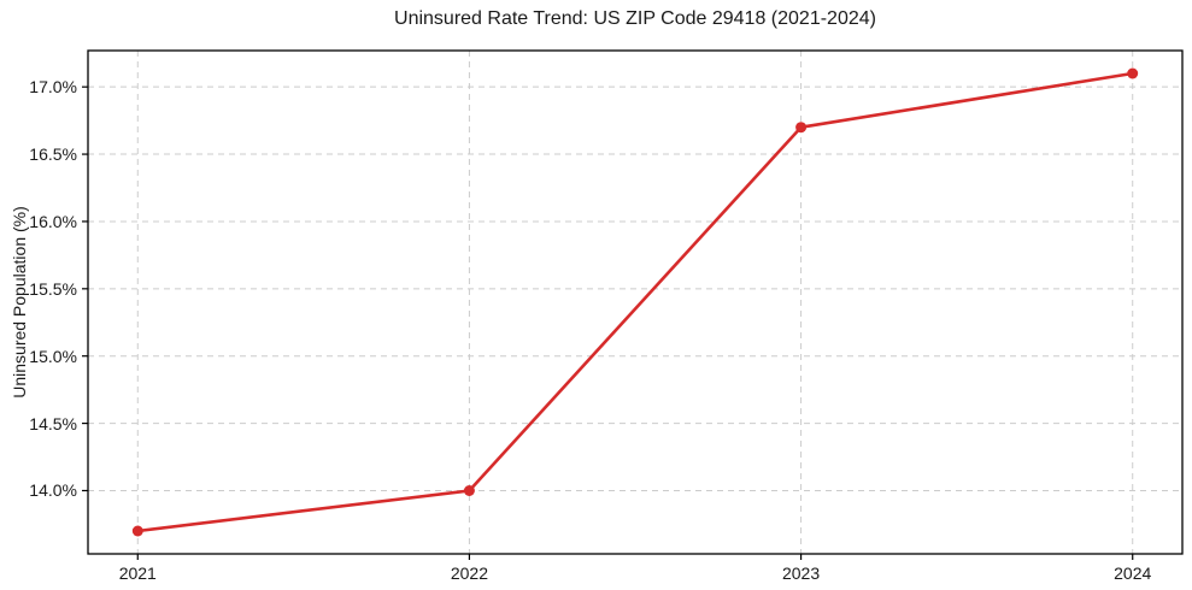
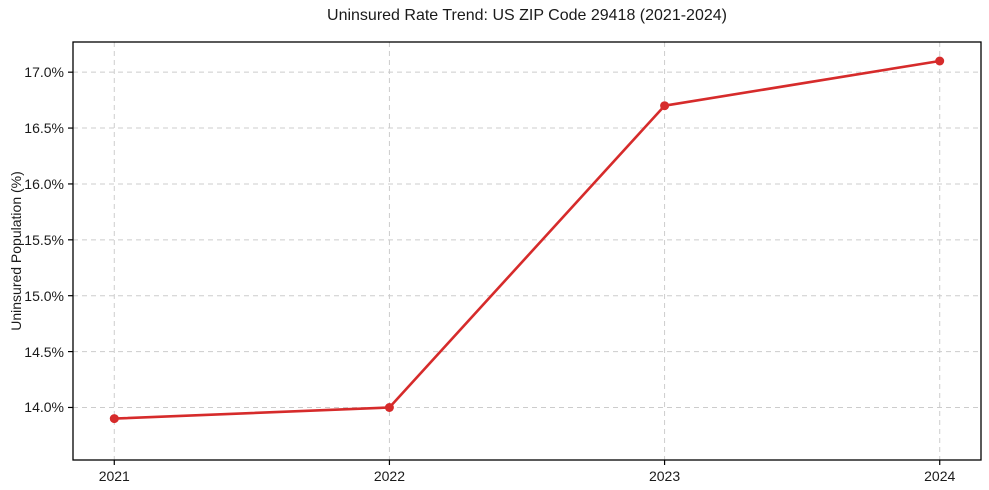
2021: 13.7% -> 13.9%
